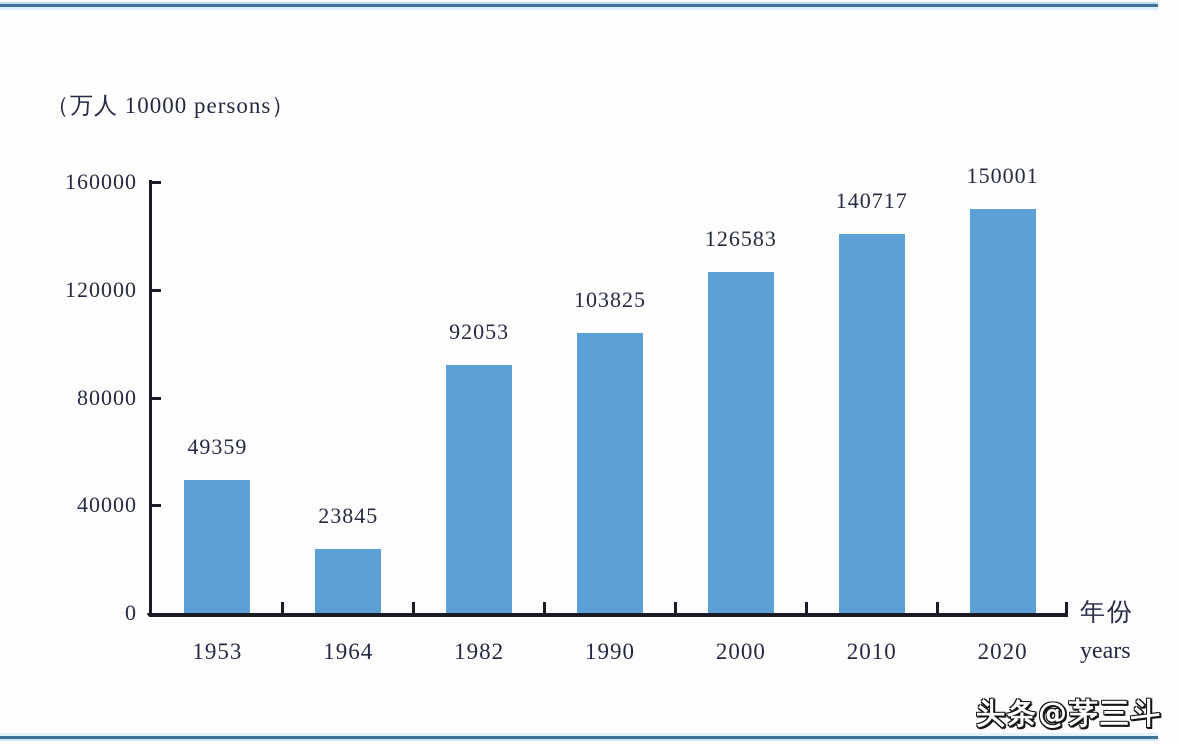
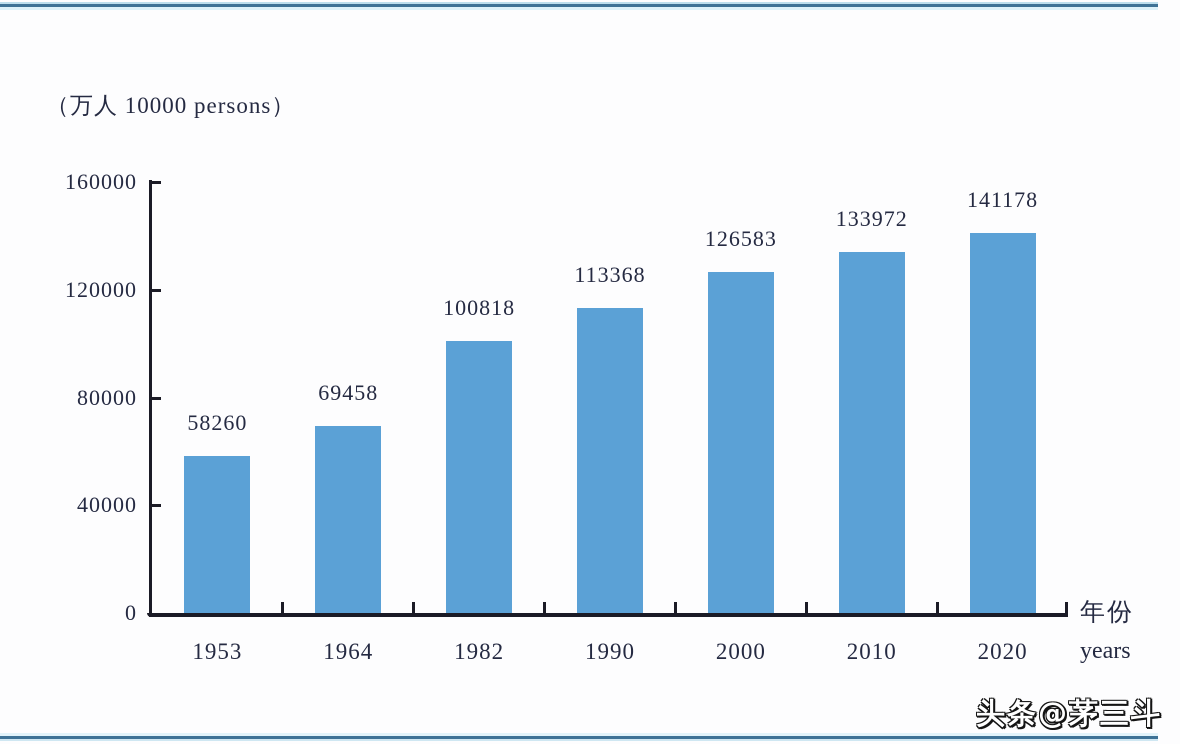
1953: 49359 -> 58260
1964: 23845 -> 69458
1982: 92053 -> 100818
1990: 103825 -> 113368
2010: 140717 -> 133972
2020: 150001 -> 141178
